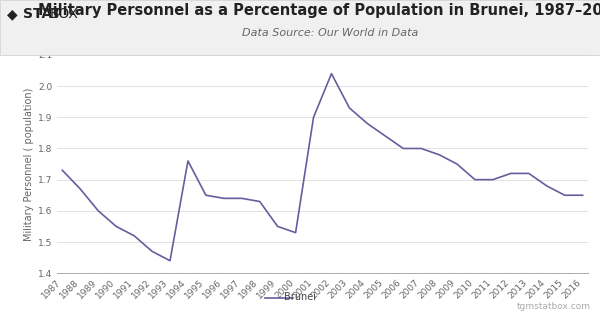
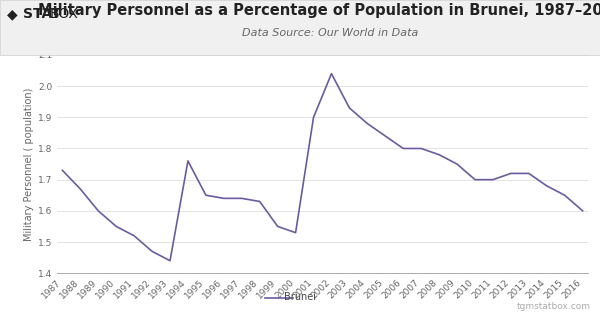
2016: 1.65 -> 1.60
